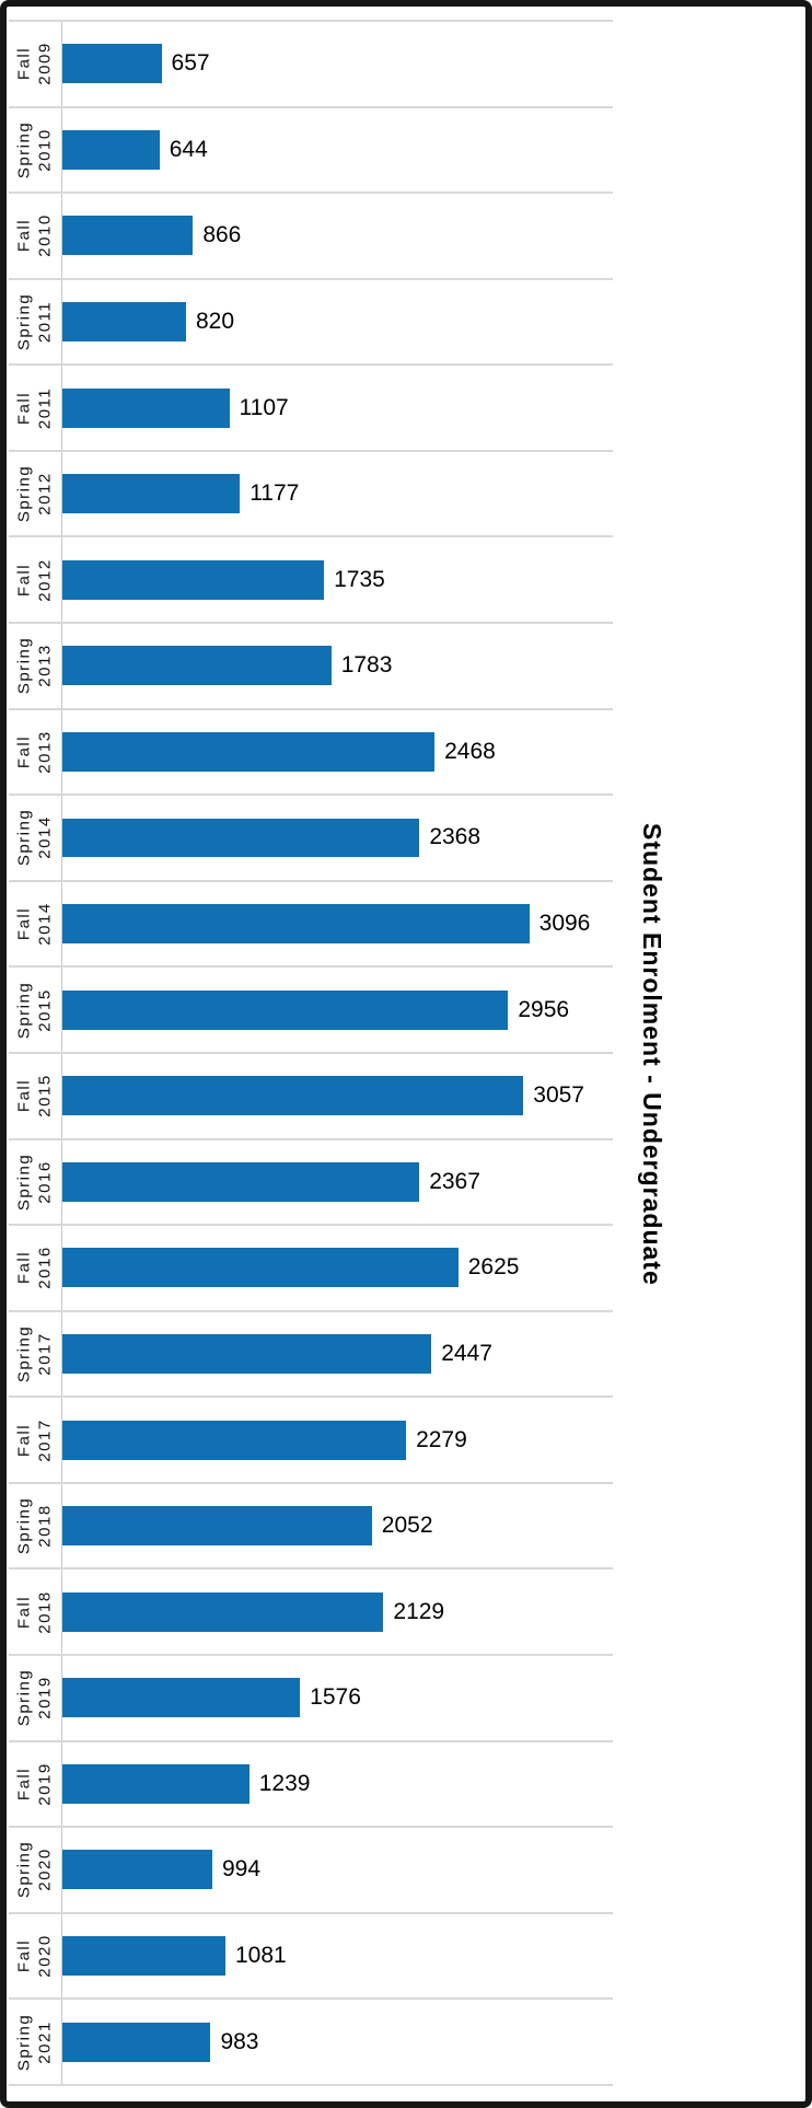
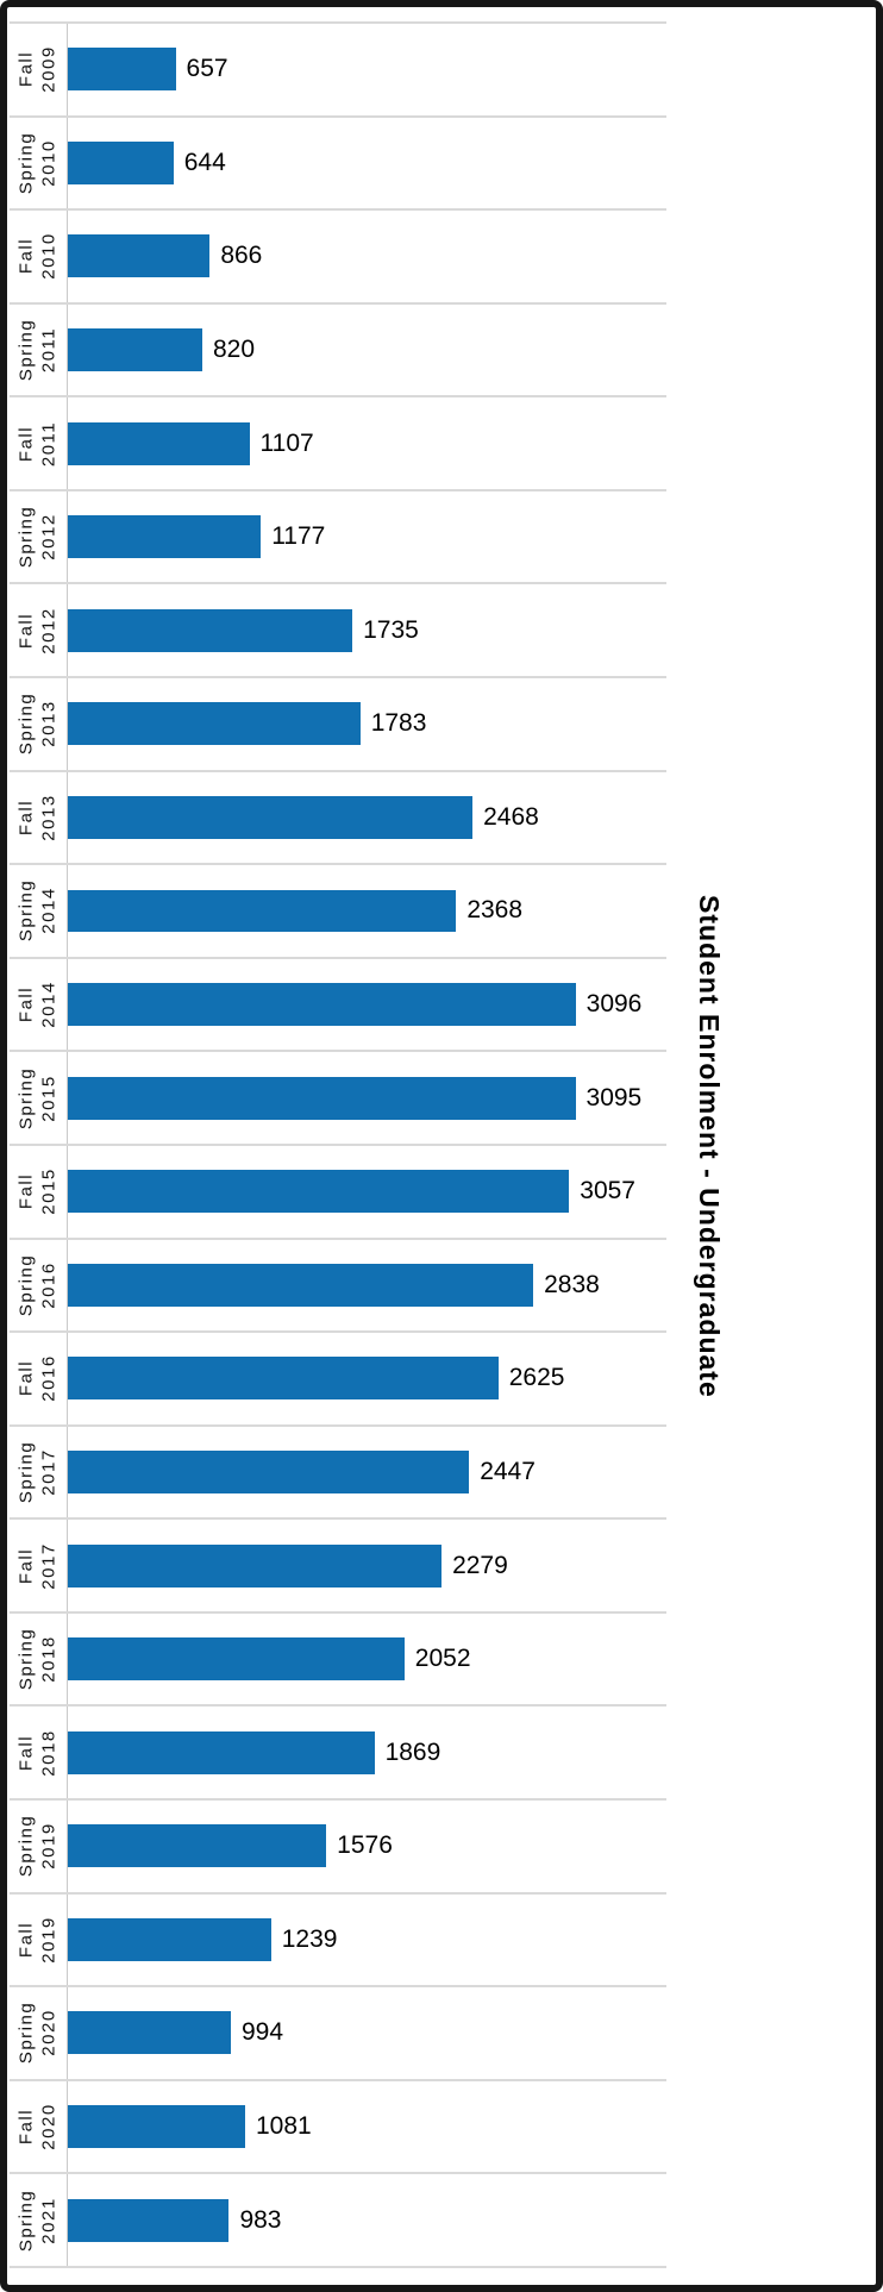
Spring 2015: 2956 -> 3095
Spring 2016: 2367 -> 2838
Fall 2018: 2129 -> 1869
